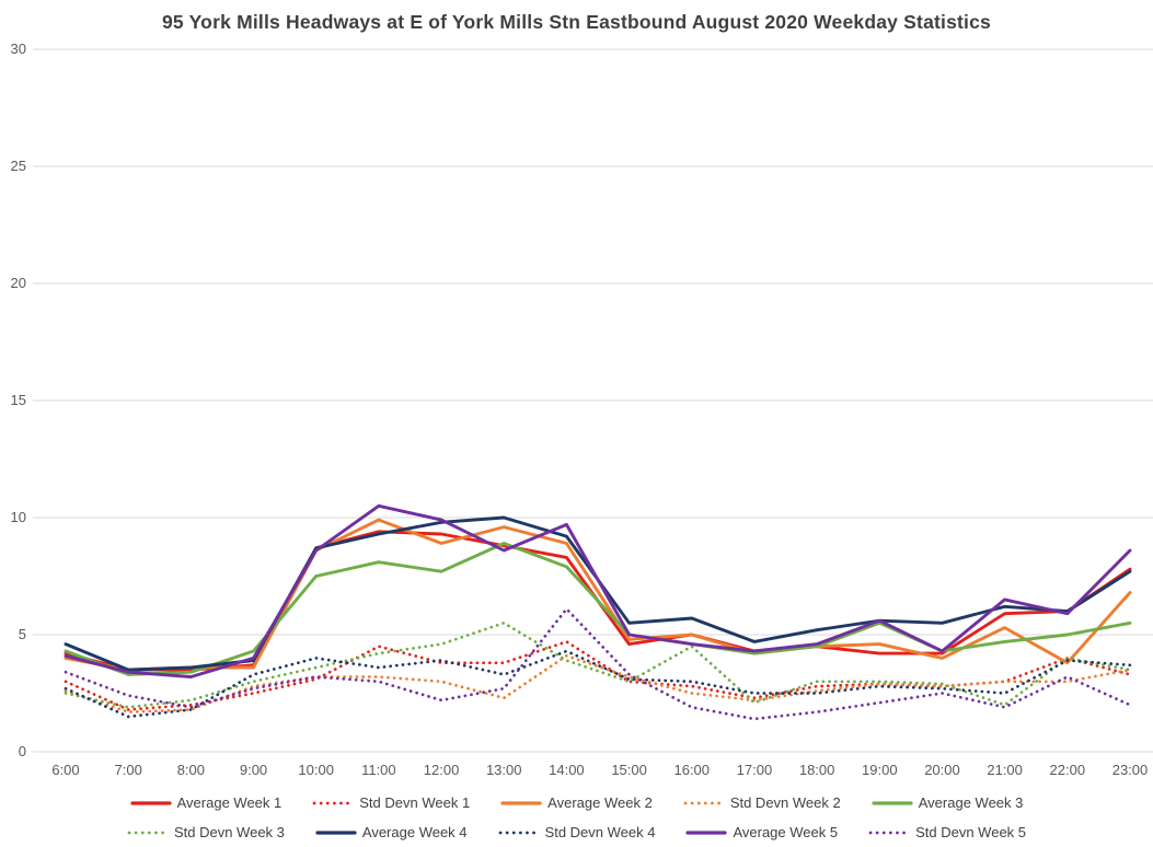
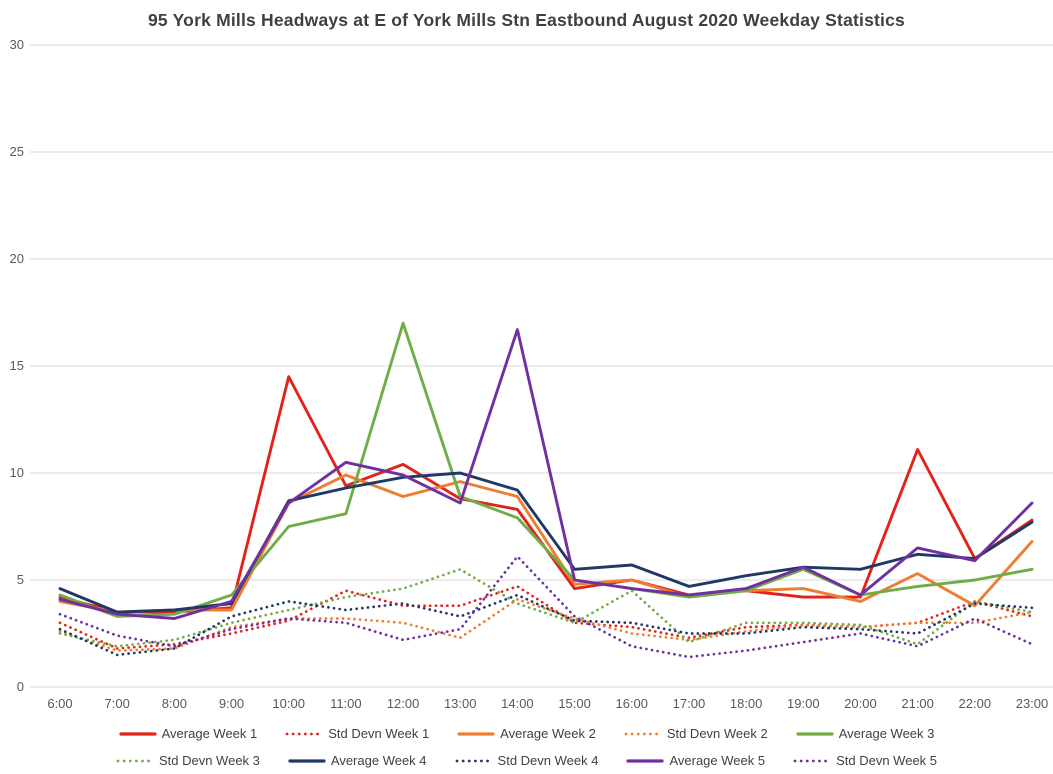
Average Week 1/10:00: 8.7 -> 14.5
Average Week 1/12:00: 9.3 -> 10.4
Average Week 3/12:00: 7.7 -> 17.0
Average Week 5/14:00: 9.7 -> 16.7
Average Week 1/21:00: 5.9 -> 11.1
